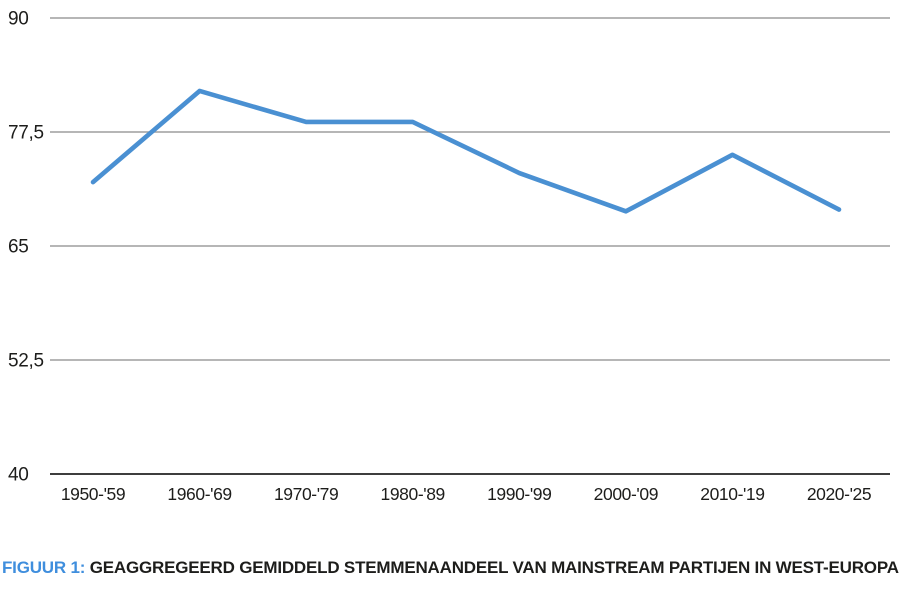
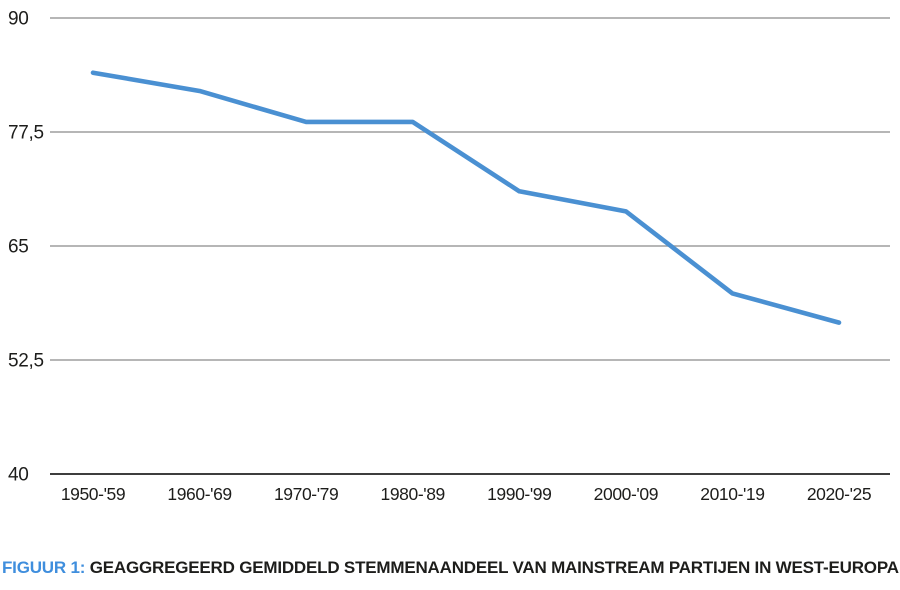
1950-'59: 72 -> 84
1990-'99: 73 -> 71
2010-'19: 75 -> 60
2020-'25: 69 -> 57
